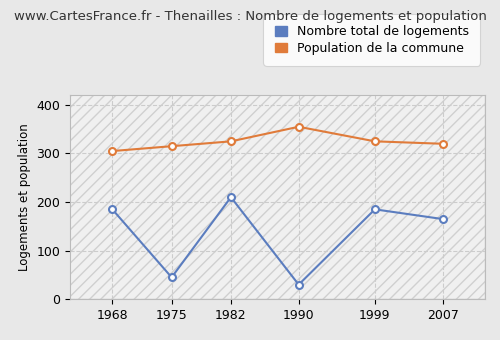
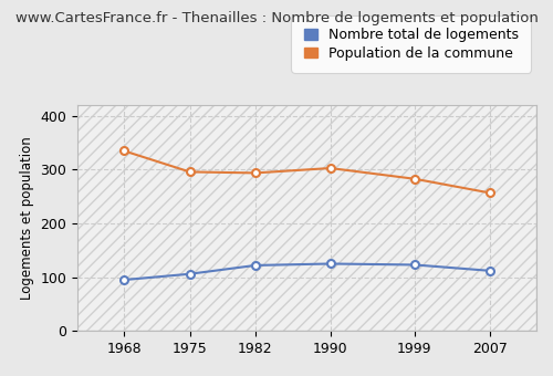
Nombre total de logements/1968: 185 -> 95
Population de la commune/1968: 305 -> 335
Nombre total de logements/1975: 45 -> 106
Population de la commune/1975: 315 -> 296
Nombre total de logements/1982: 210 -> 122
Population de la commune/1982: 325 -> 294
Nombre total de logements/1990: 30 -> 125
Population de la commune/1990: 355 -> 303
Nombre total de logements/1999: 185 -> 123
Population de la commune/1999: 325 -> 283
Nombre total de logements/2007: 165 -> 112
Population de la commune/2007: 320 -> 257
